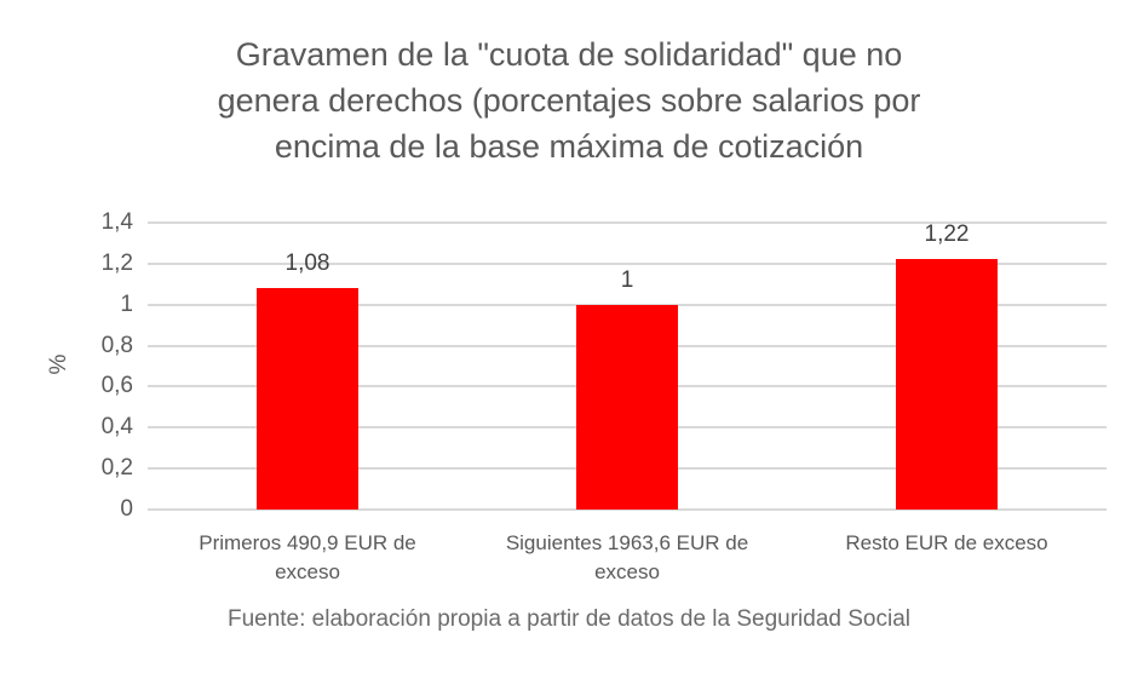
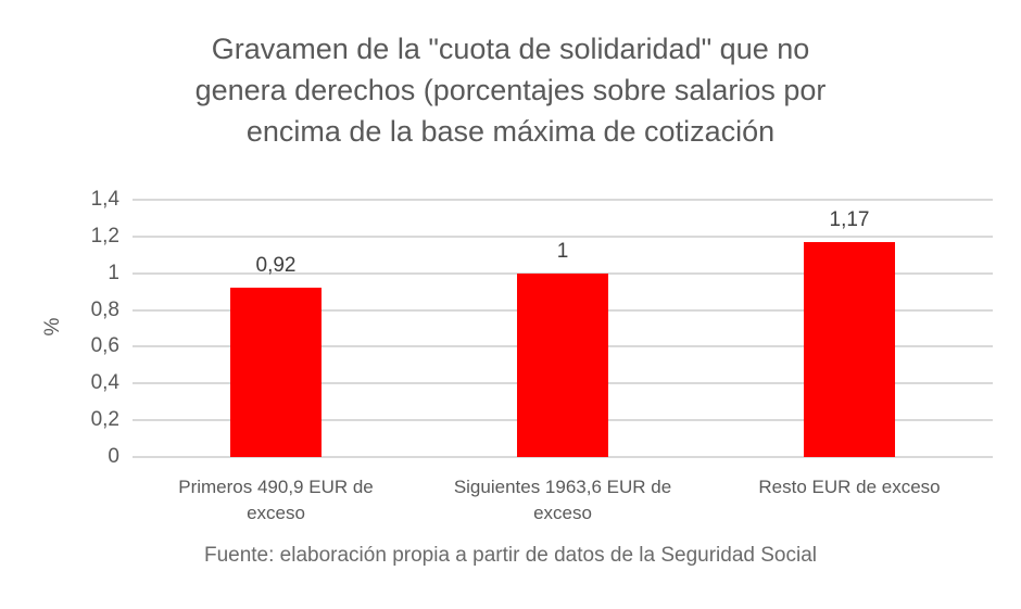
Primeros 490,9 EUR de exceso: 1,08 -> 0,92
Resto EUR de exceso: 1,22 -> 1,17
